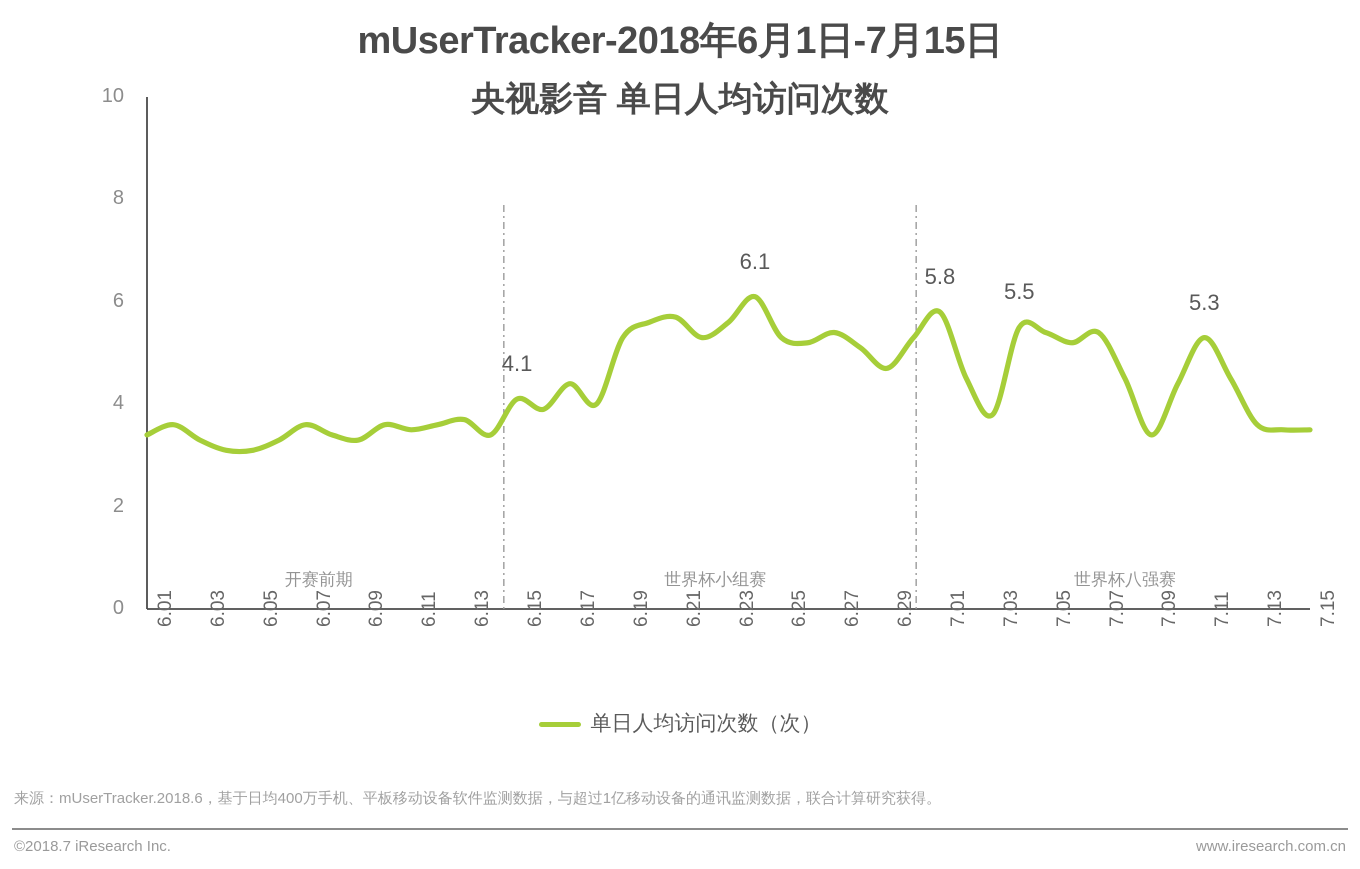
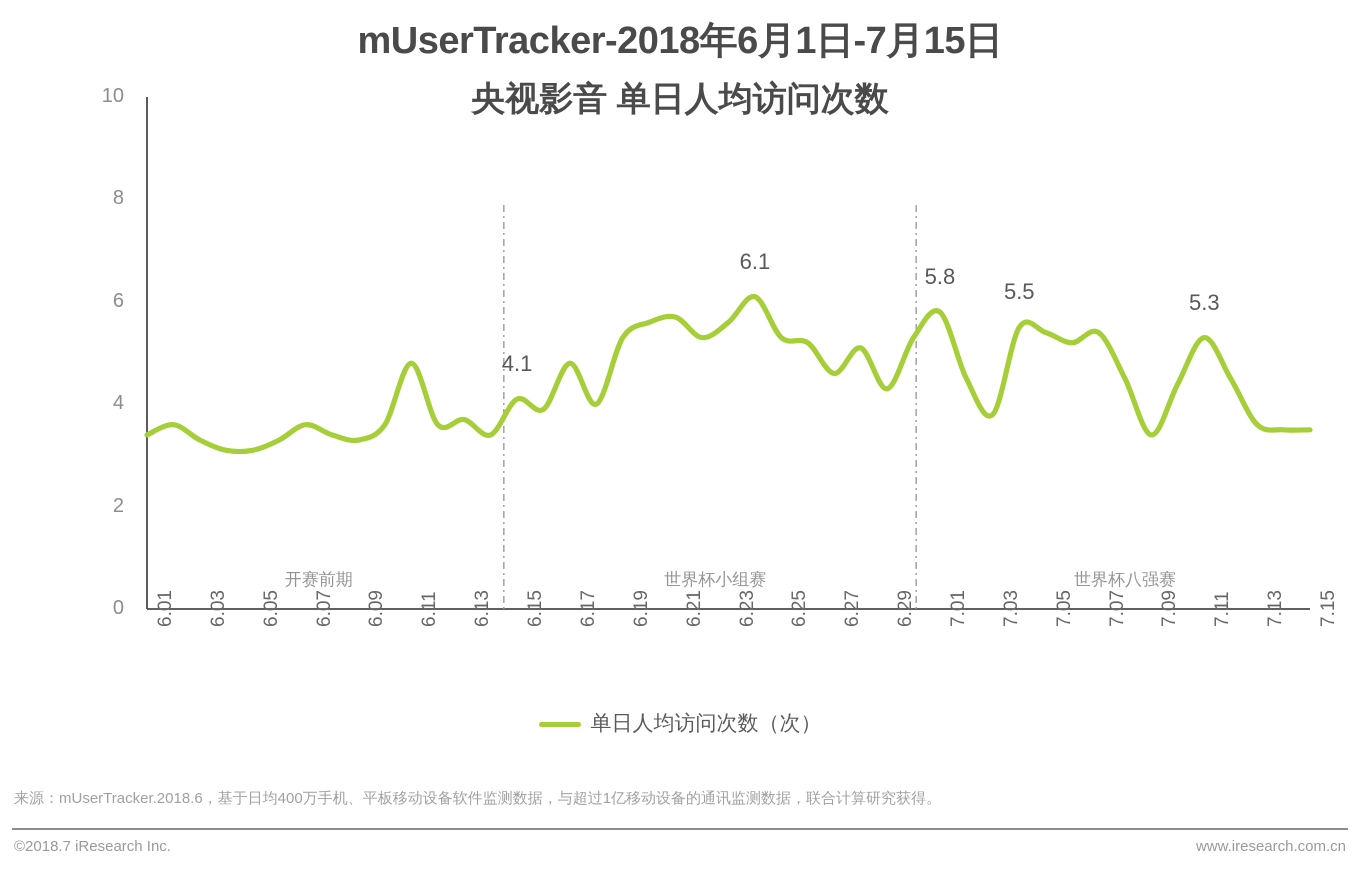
6.11: 3.5 -> 4.8
6.17: 4.4 -> 4.8
6.27: 5.4 -> 4.6
6.29: 4.7 -> 4.3
